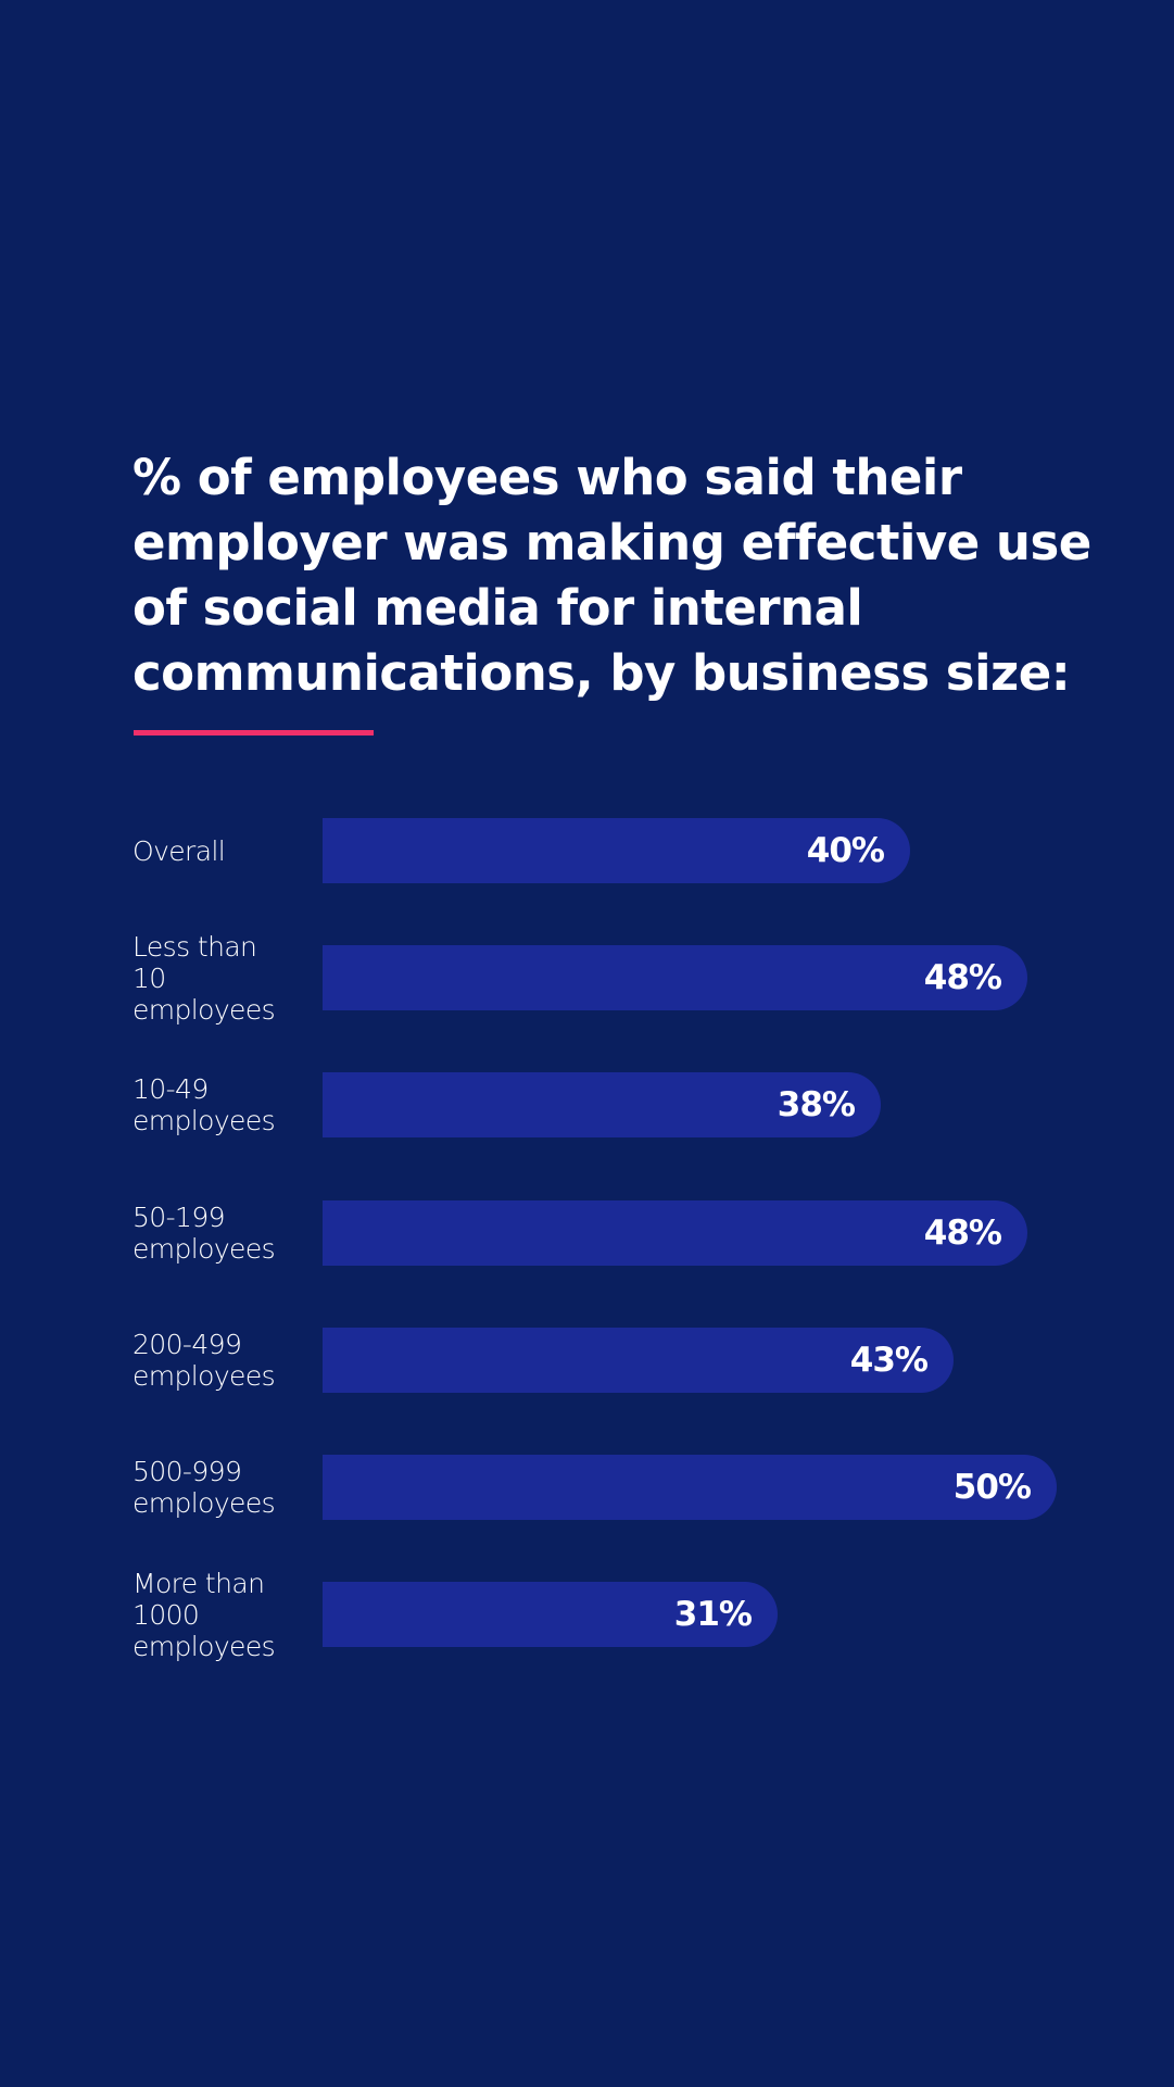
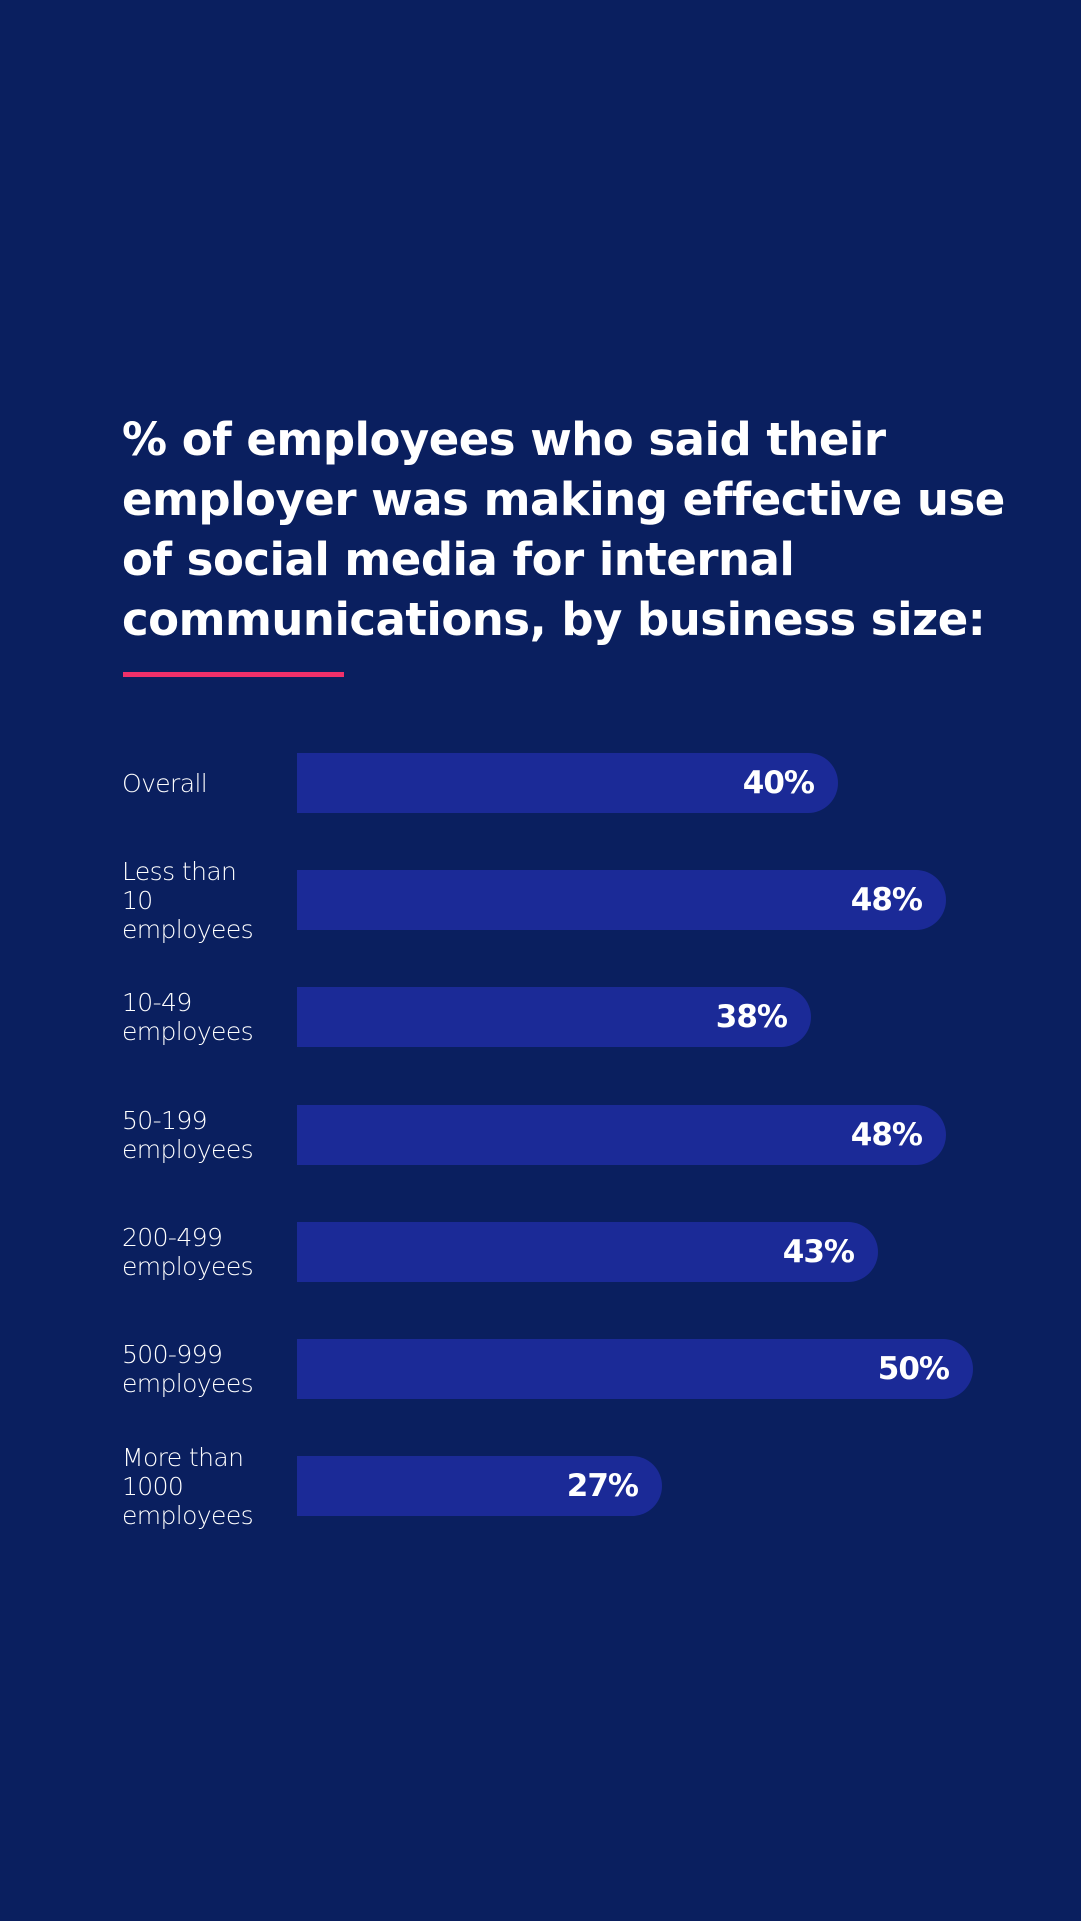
More than 1000 employees: 31% -> 27%
